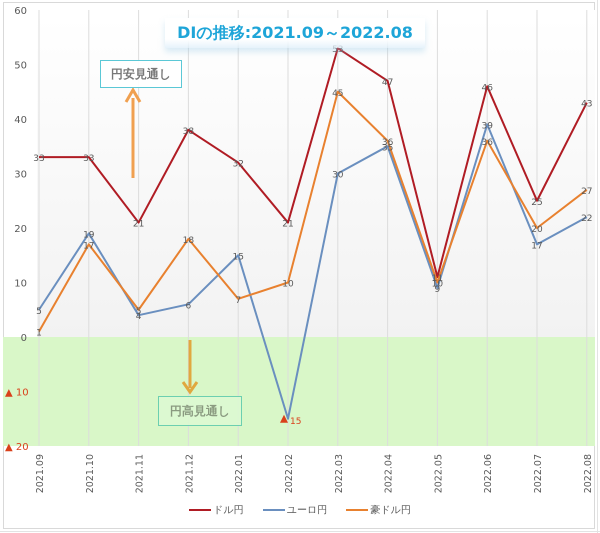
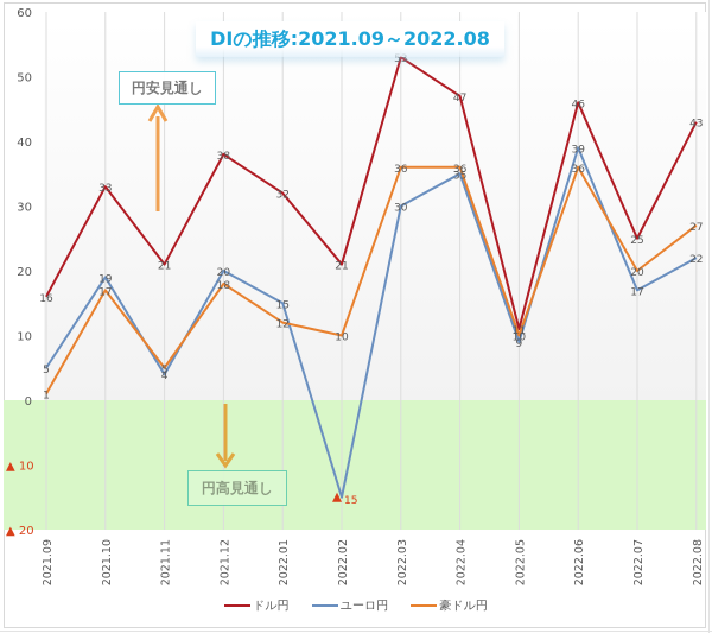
ドル円/2021.09: 33 -> 16
ユーロ円/2021.12: 6 -> 20
豪ドル円/2022.01: 7 -> 12
豪ドル円/2022.03: 45 -> 36
